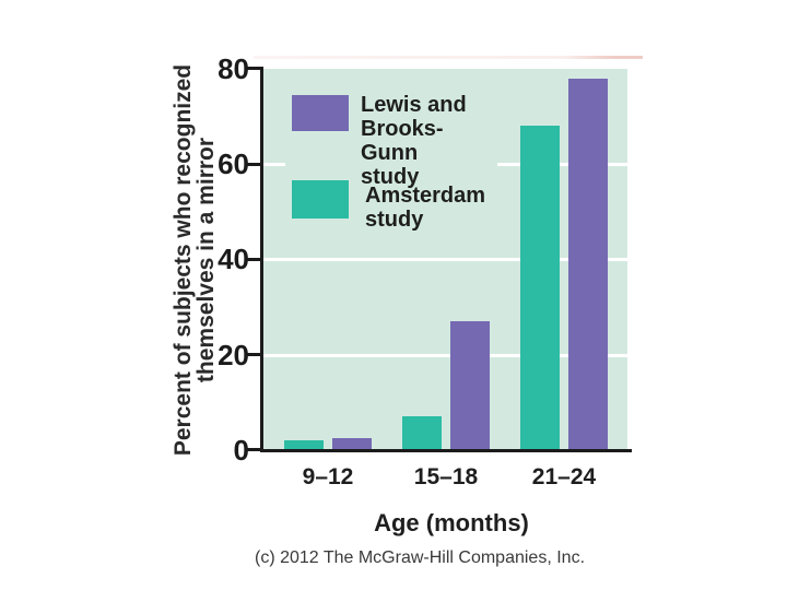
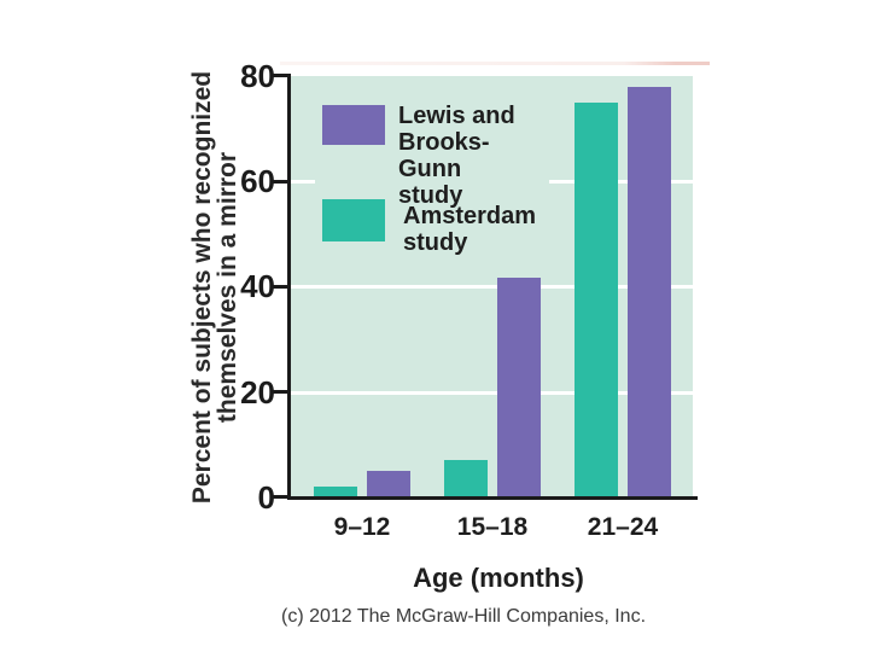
Lewis and Brooks-Gunn study/9–12: 2 -> 5
Lewis and Brooks-Gunn study/15–18: 27 -> 59
Amsterdam study/21–24: 68 -> 75
